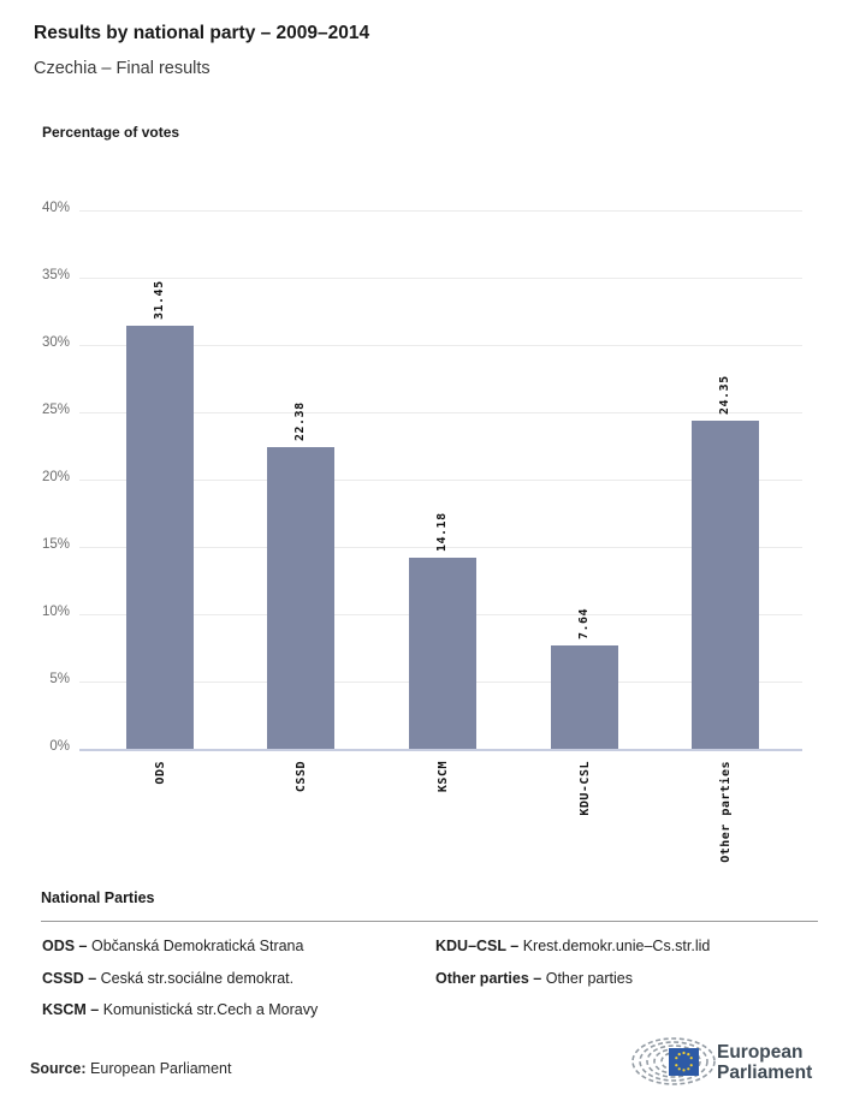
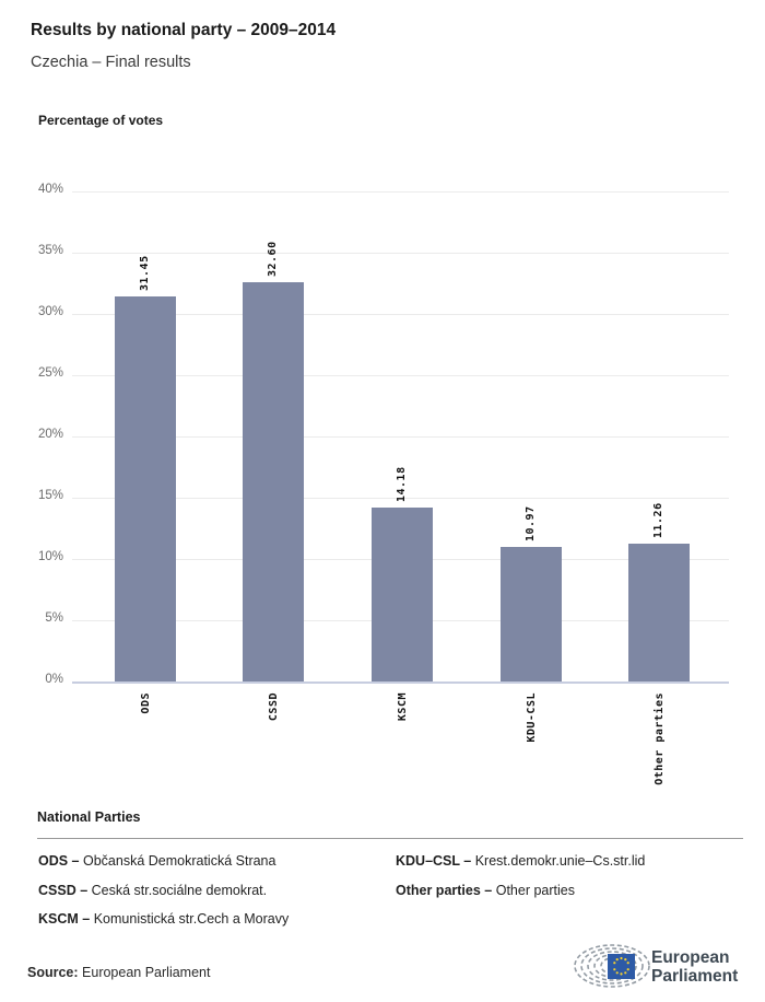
CSSD: 22.38 -> 32.60
KDU-CSL: 7.64 -> 10.97
Other parties: 24.35 -> 11.26
